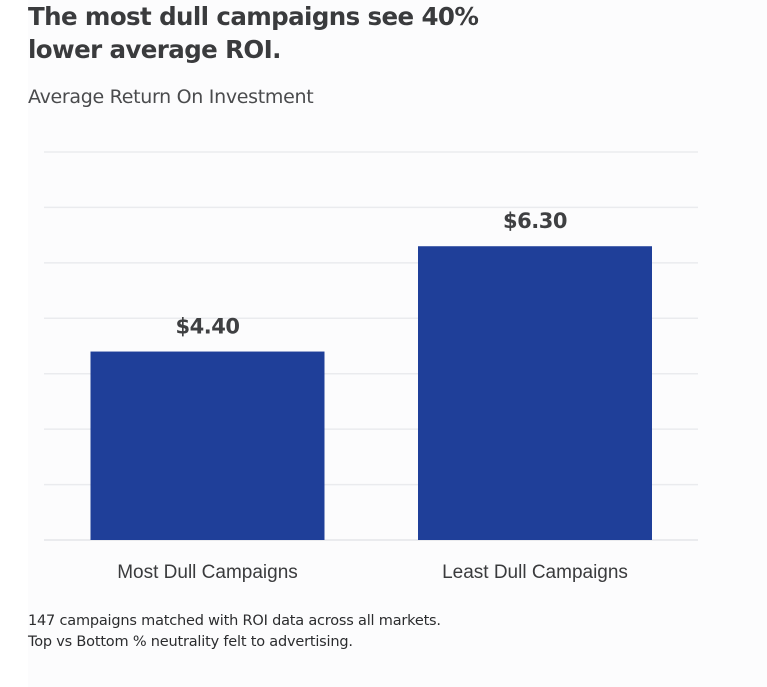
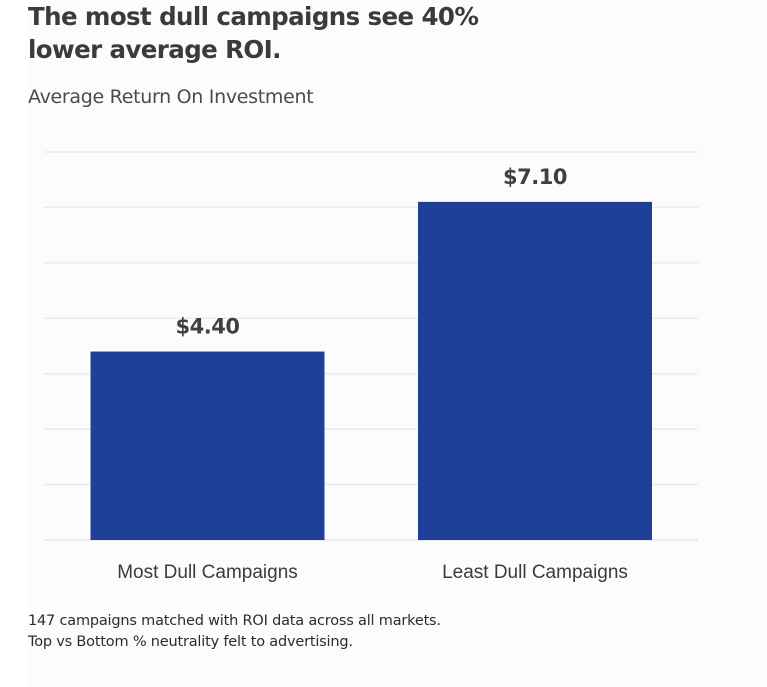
Least Dull Campaigns: $6.30 -> $7.10
